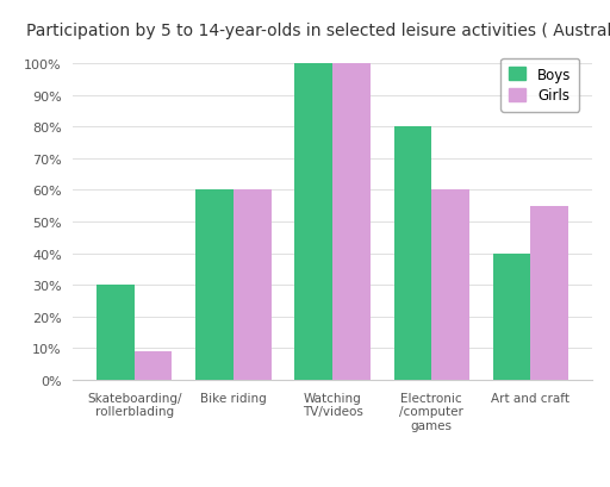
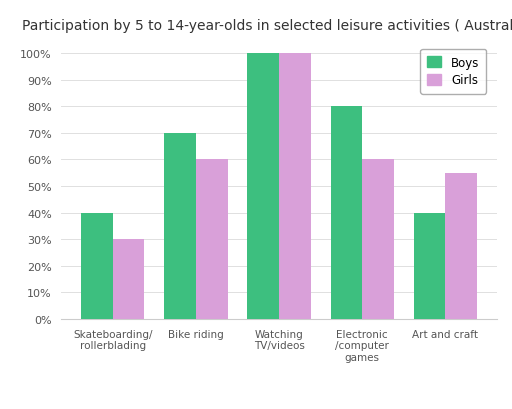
Boys/Skateboarding/ rollerblading: 30% -> 40%
Girls/Skateboarding/ rollerblading: 9% -> 30%
Boys/Bike riding: 60% -> 70%
